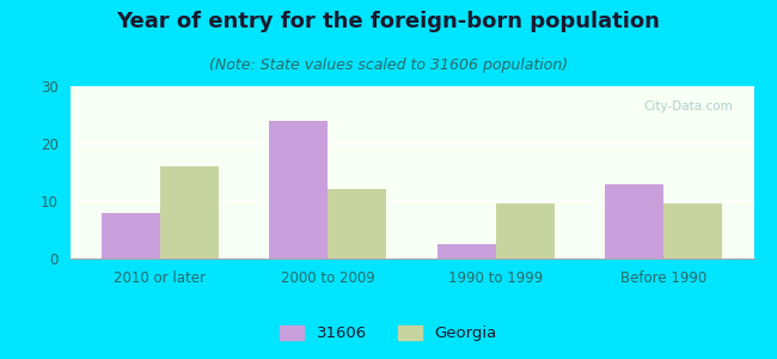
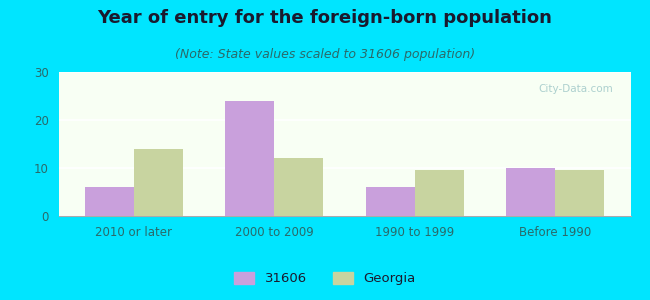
31606/2010 or later: 8.0 -> 6.0
Georgia/2010 or later: 16.0 -> 14.0
31606/1990 to 1999: 2.5 -> 6.0
31606/Before 1990: 13.0 -> 10.0
